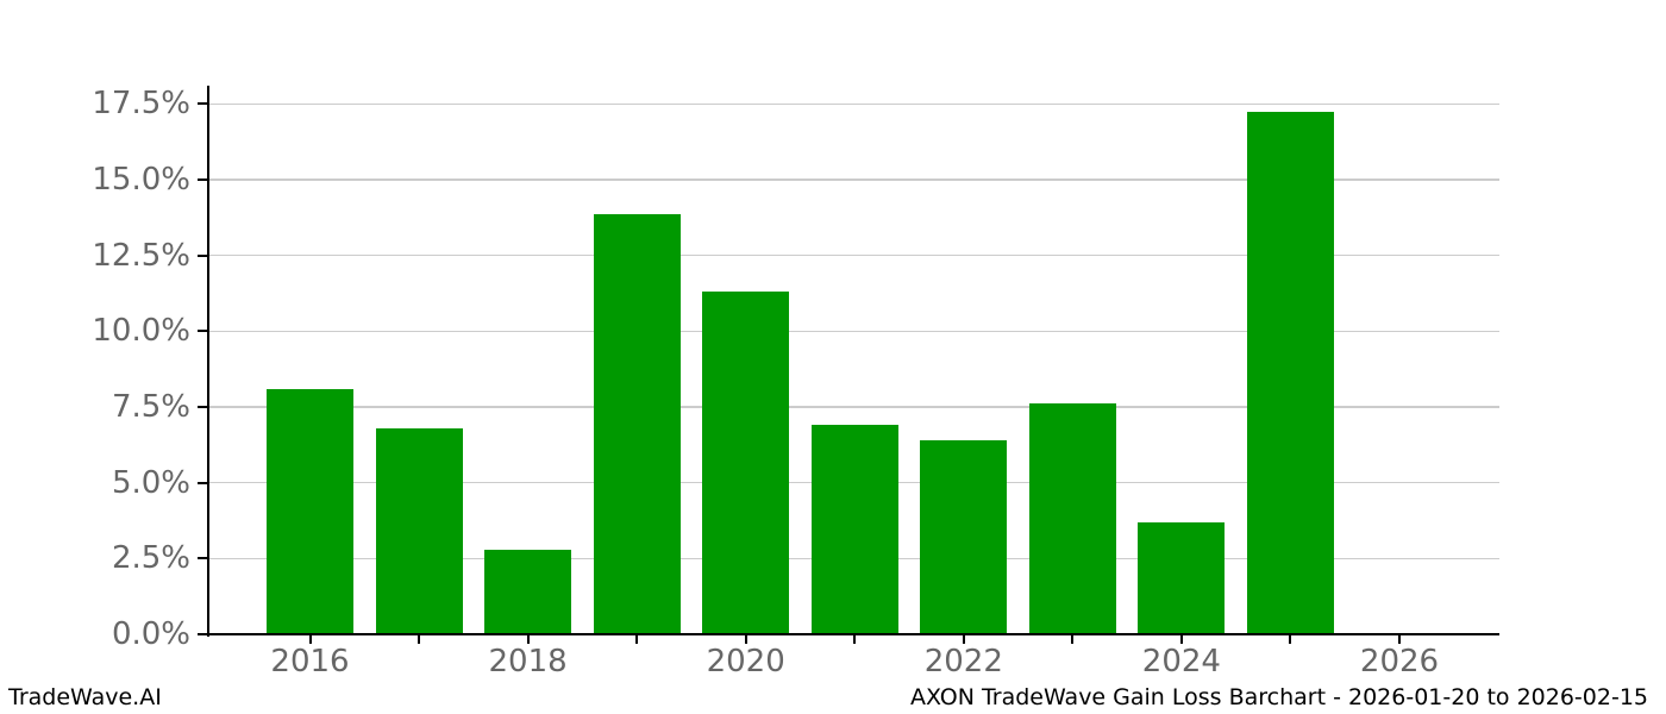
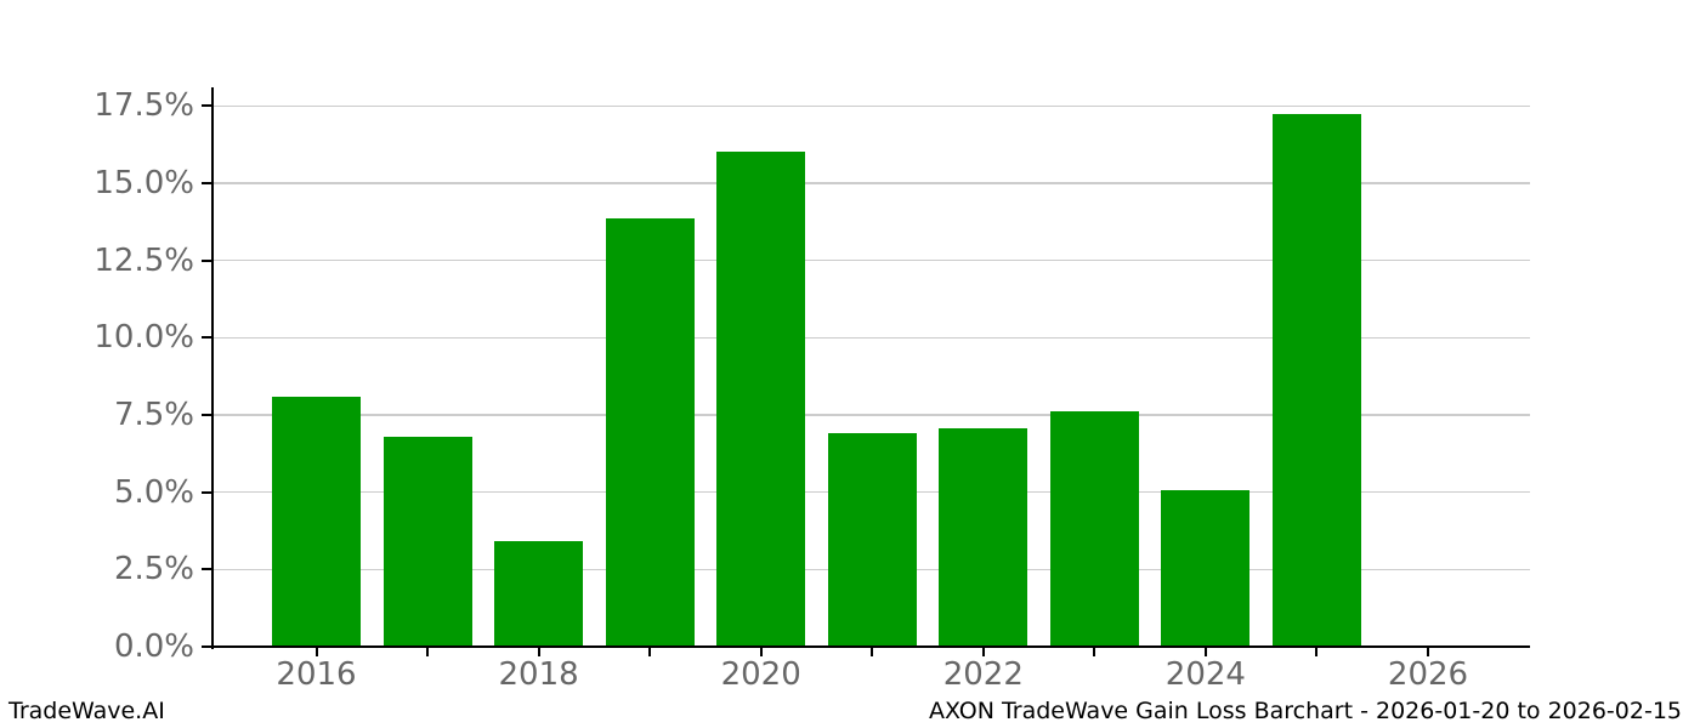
2018: 2.8% -> 3.4%
2020: 11.3% -> 16.0%
2022: 6.4% -> 7.0%
2024: 3.7% -> 5.0%
